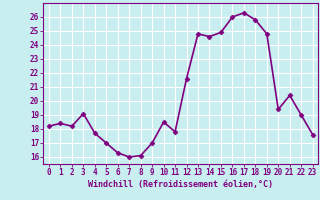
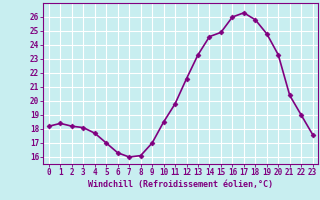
3: 19.1 -> 18.1
11: 17.8 -> 19.8
13: 24.8 -> 23.3
20: 19.4 -> 23.3
